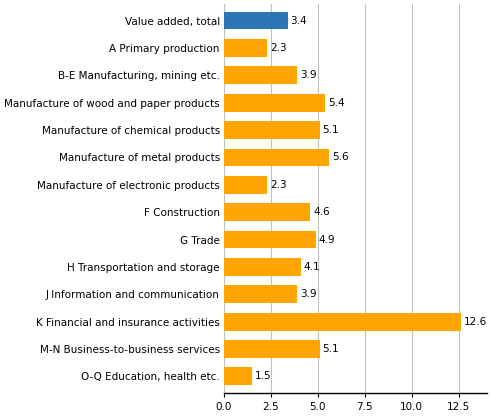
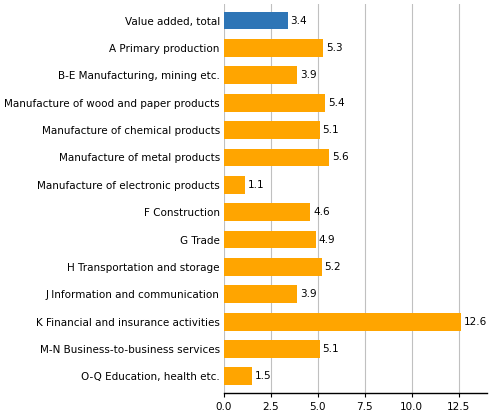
A Primary production: 2.3 -> 5.3
Manufacture of electronic products: 2.3 -> 1.1
H Transportation and storage: 4.1 -> 5.2
